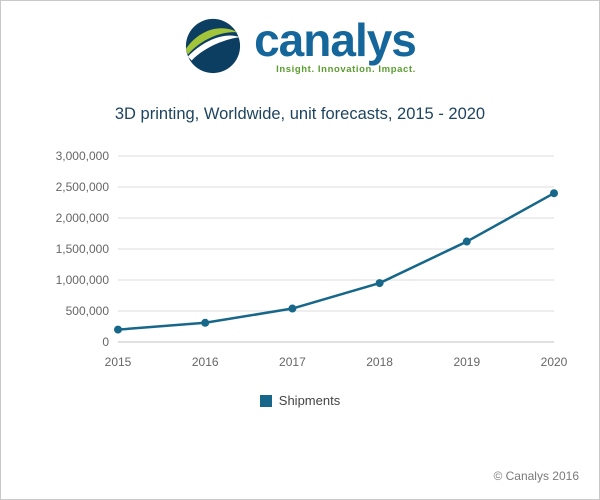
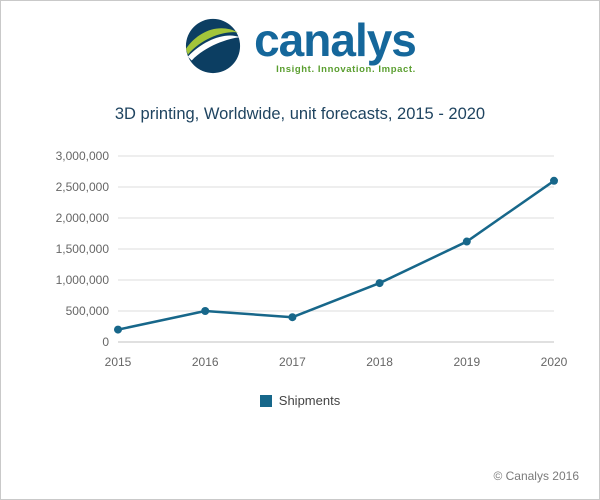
2016: 300000 -> 500000
2017: 500000 -> 400000
2020: 2400000 -> 2600000
